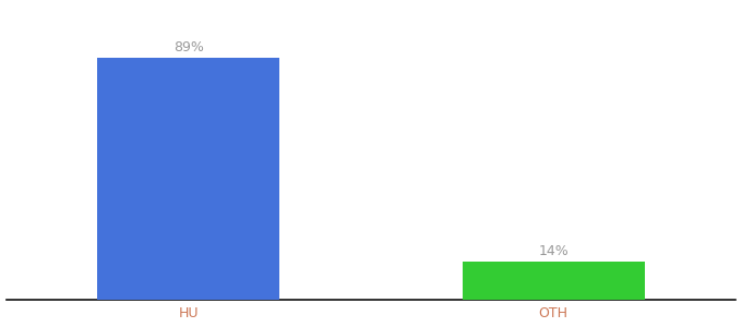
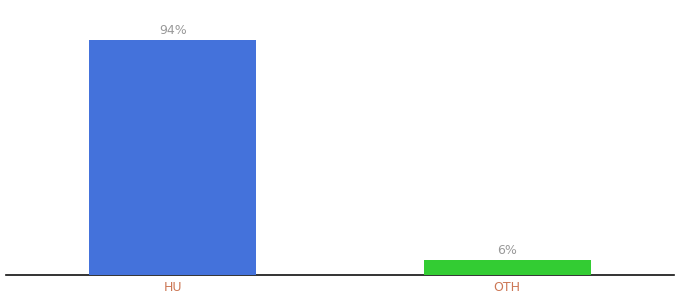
HU: 89% -> 94%
OTH: 14% -> 6%
